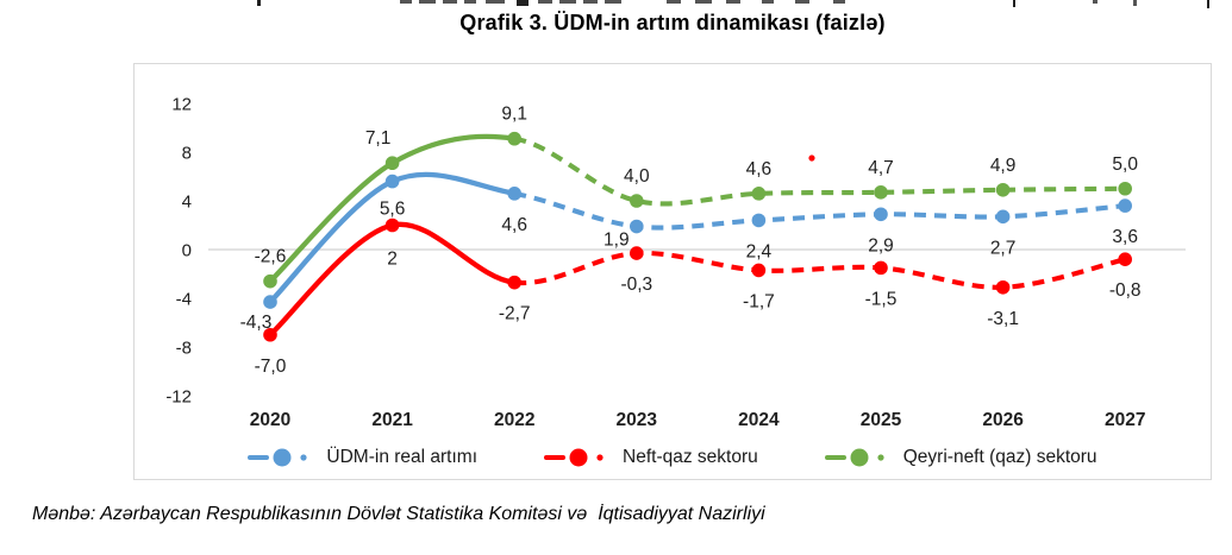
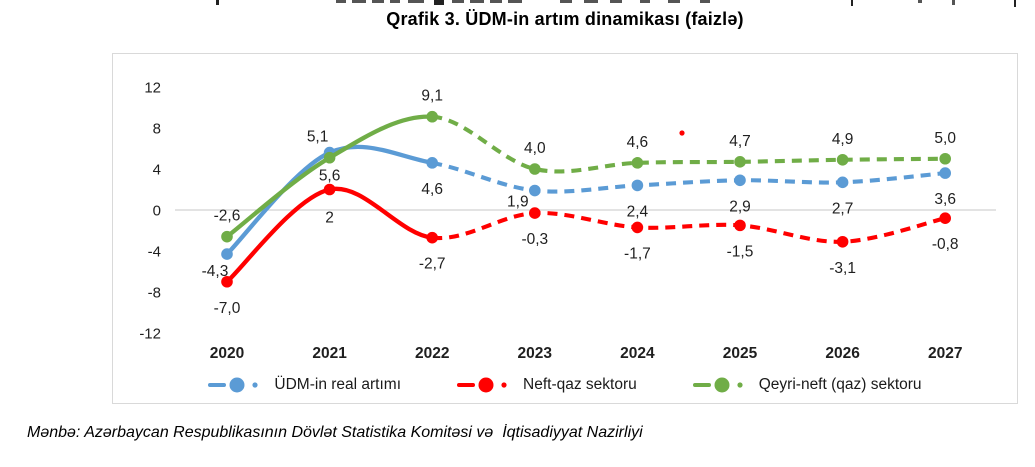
Qeyri-neft (qaz) sektoru/2021: 7,1 -> 5,1
